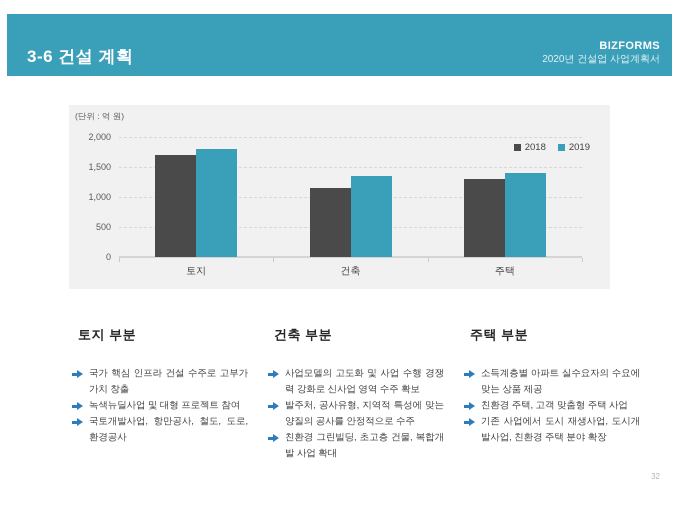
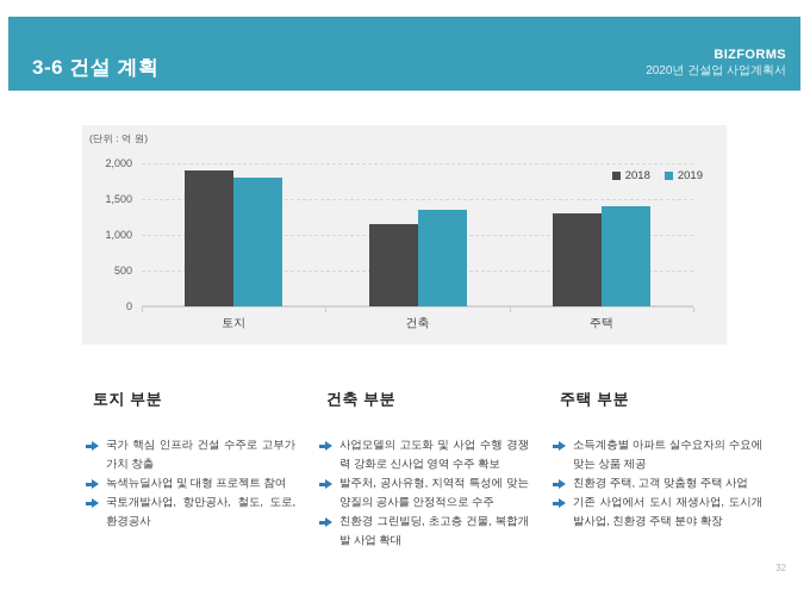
2018/토지: 1700 -> 1900
